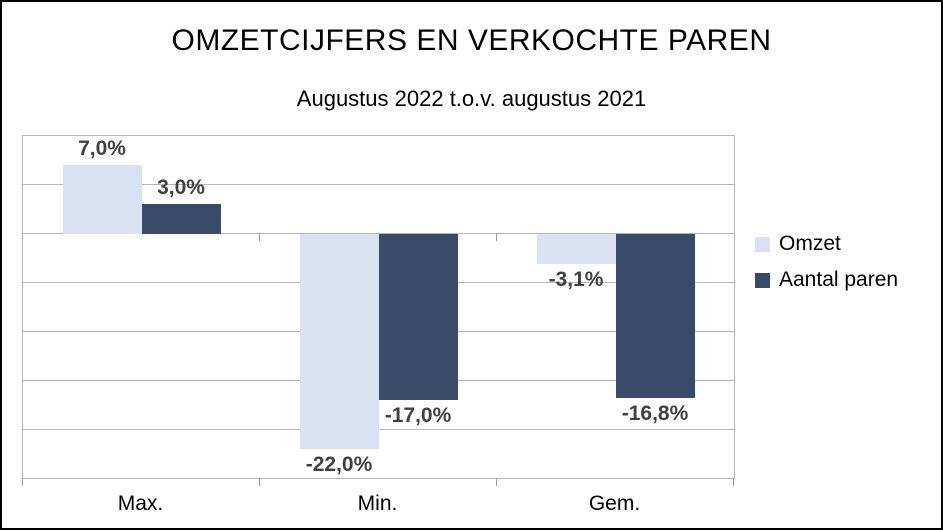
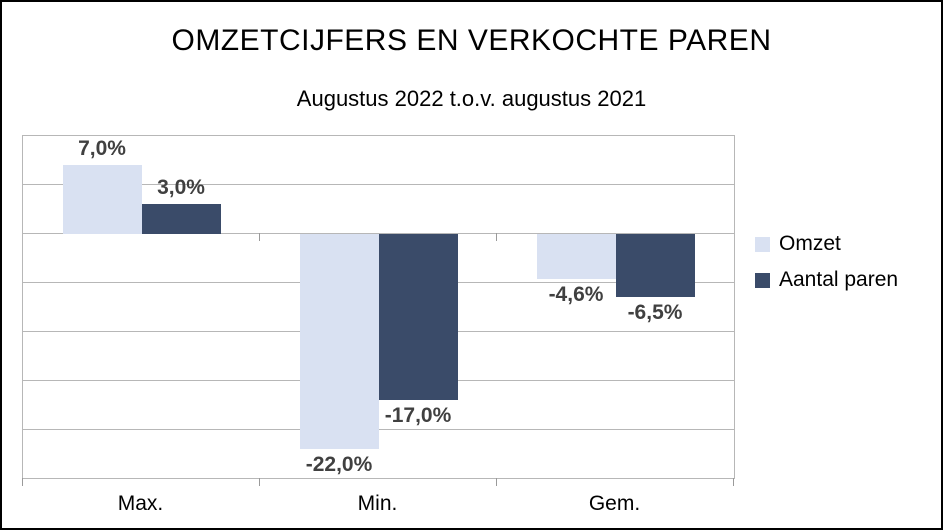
Omzet/Gem.: -3,1% -> -4,6%
Aantal paren/Gem.: -16,8% -> -6,5%
